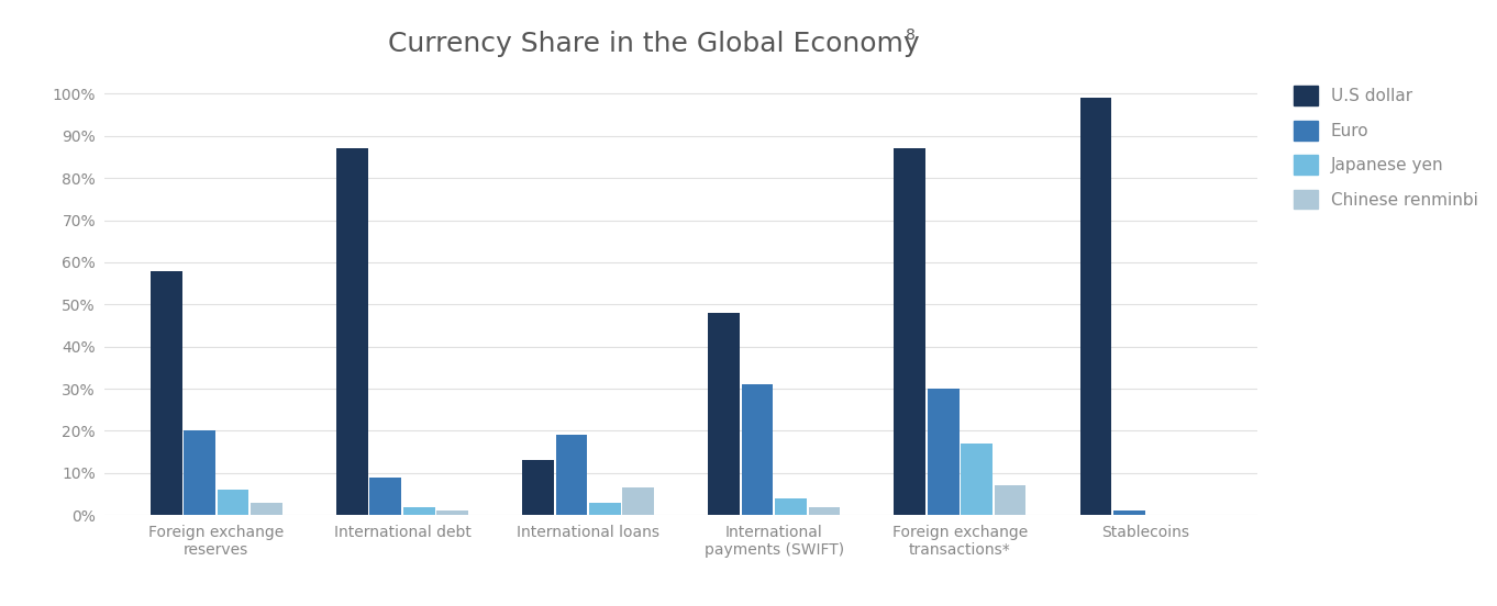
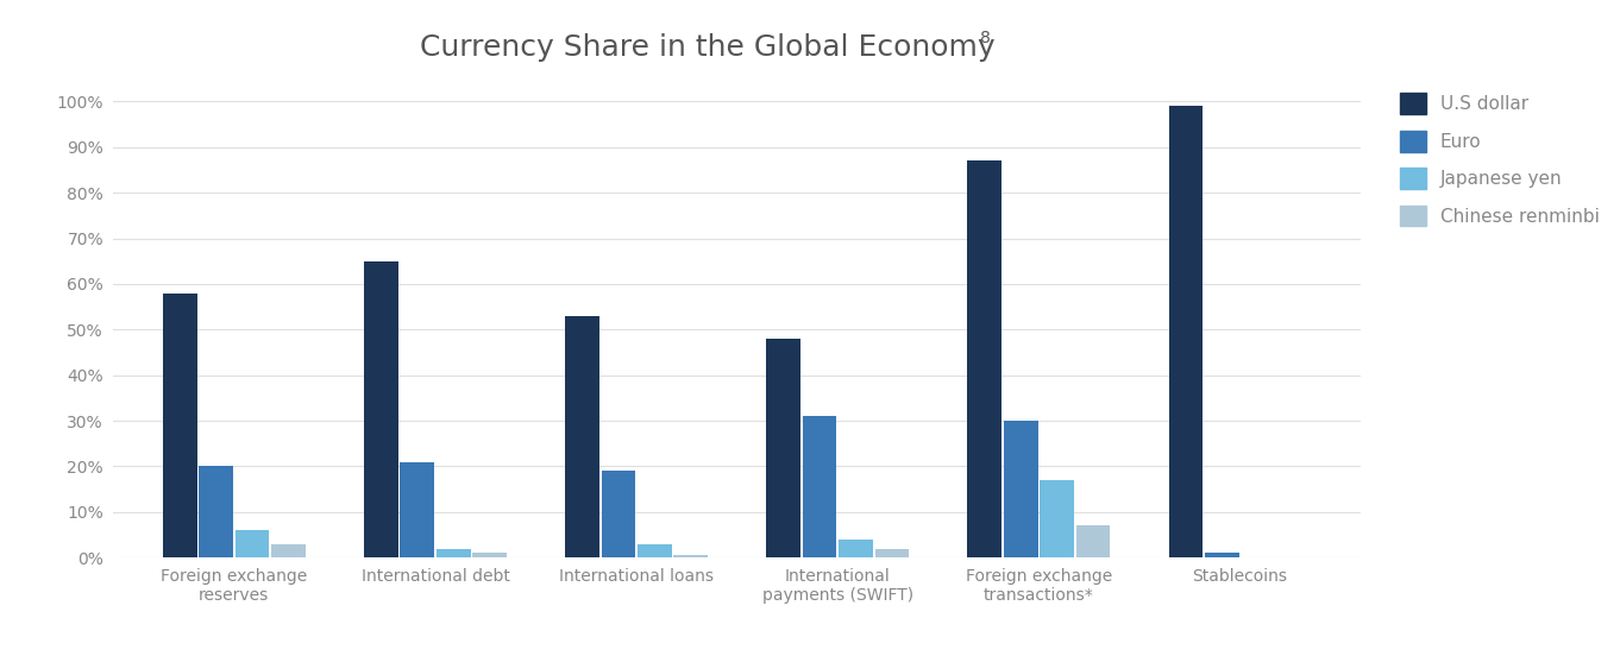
U.S dollar/International debt: 87% -> 65%
Euro/International debt: 9% -> 21%
U.S dollar/International loans: 13% -> 53%
Chinese renminbi/International loans: 6.5% -> 0.5%
